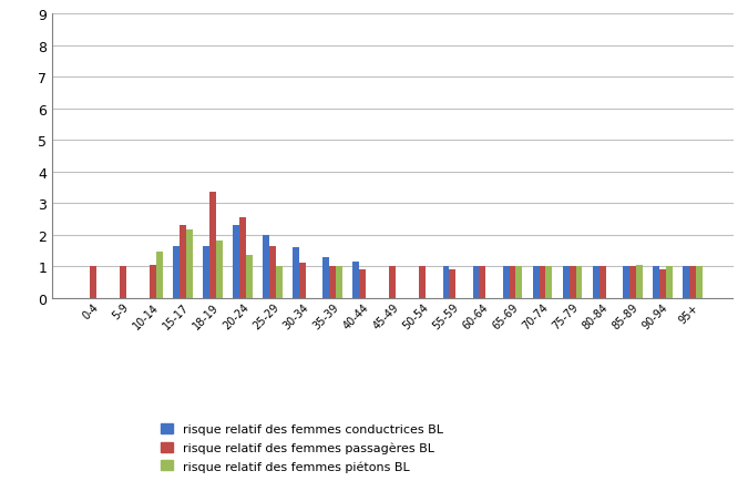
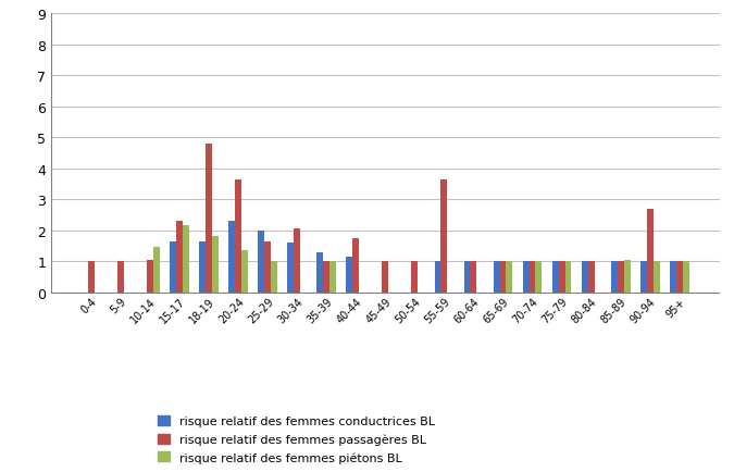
risque relatif des femmes passagères BL/18-19: 3.35 -> 4.80
risque relatif des femmes passagères BL/20-24: 2.55 -> 3.65
risque relatif des femmes passagères BL/30-34: 1.10 -> 2.05
risque relatif des femmes passagères BL/40-44: 0.90 -> 1.75
risque relatif des femmes passagères BL/55-59: 0.90 -> 3.65
risque relatif des femmes passagères BL/90-94: 0.90 -> 2.70
